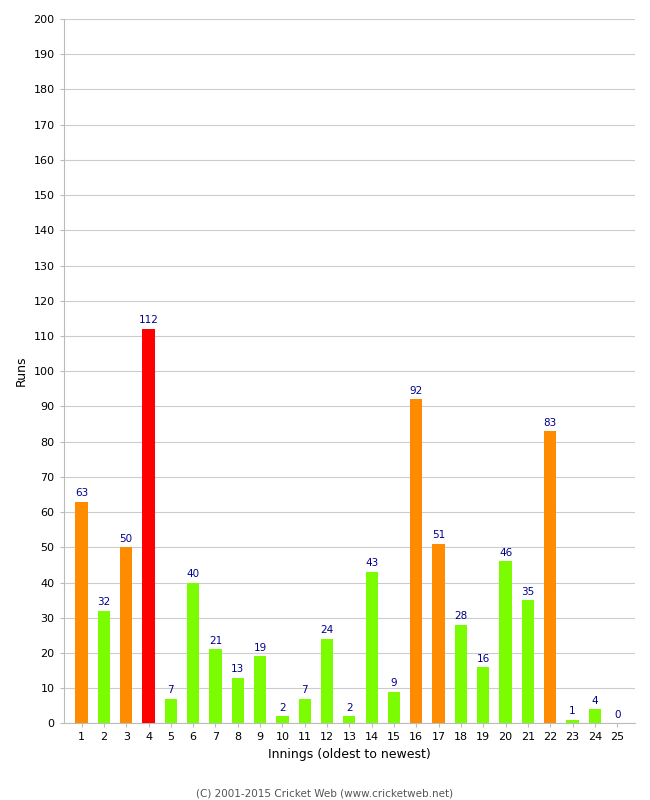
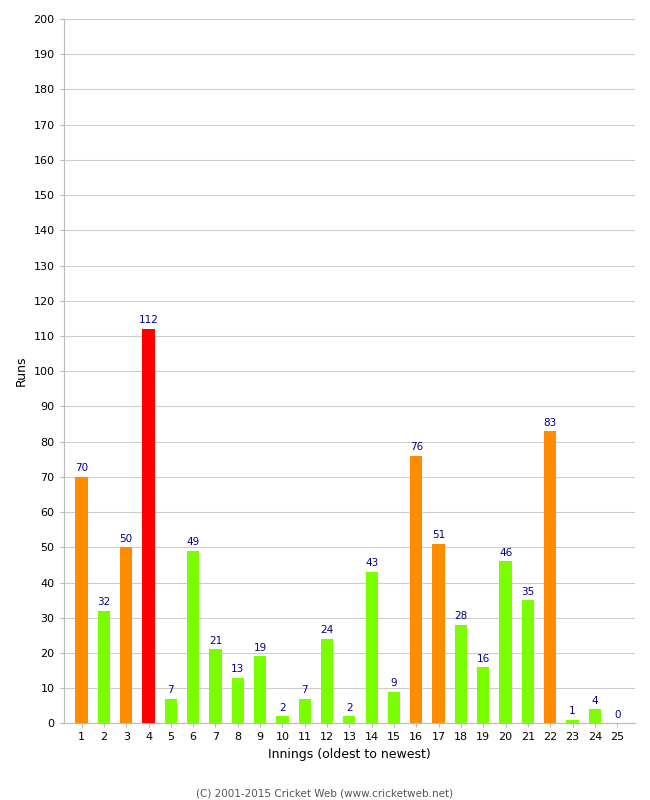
1: 63 -> 70
6: 40 -> 49
16: 92 -> 76
